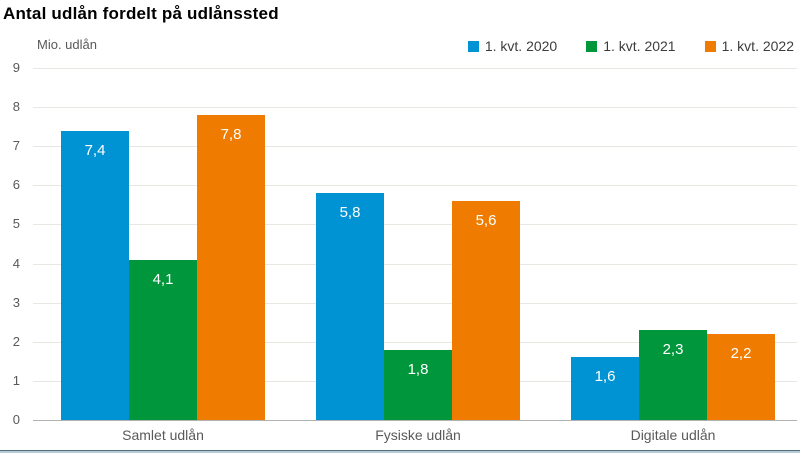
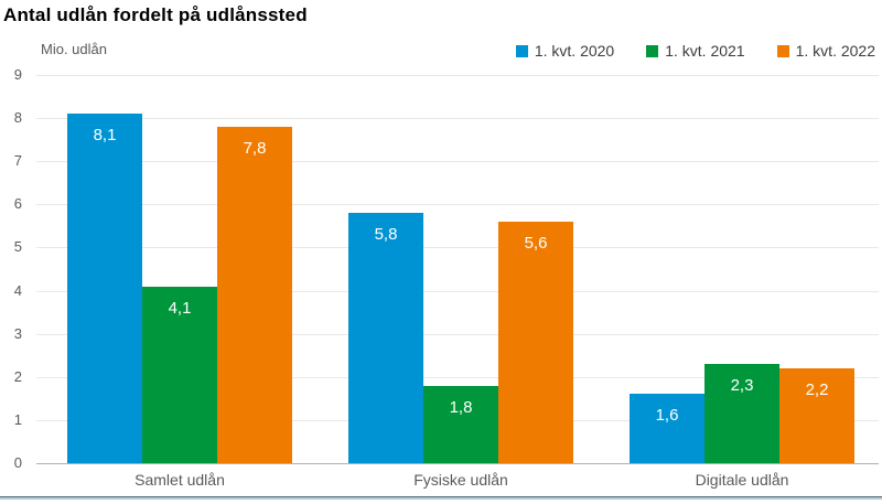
1. kvt. 2020/Samlet udlån: 7,4 -> 8,1
